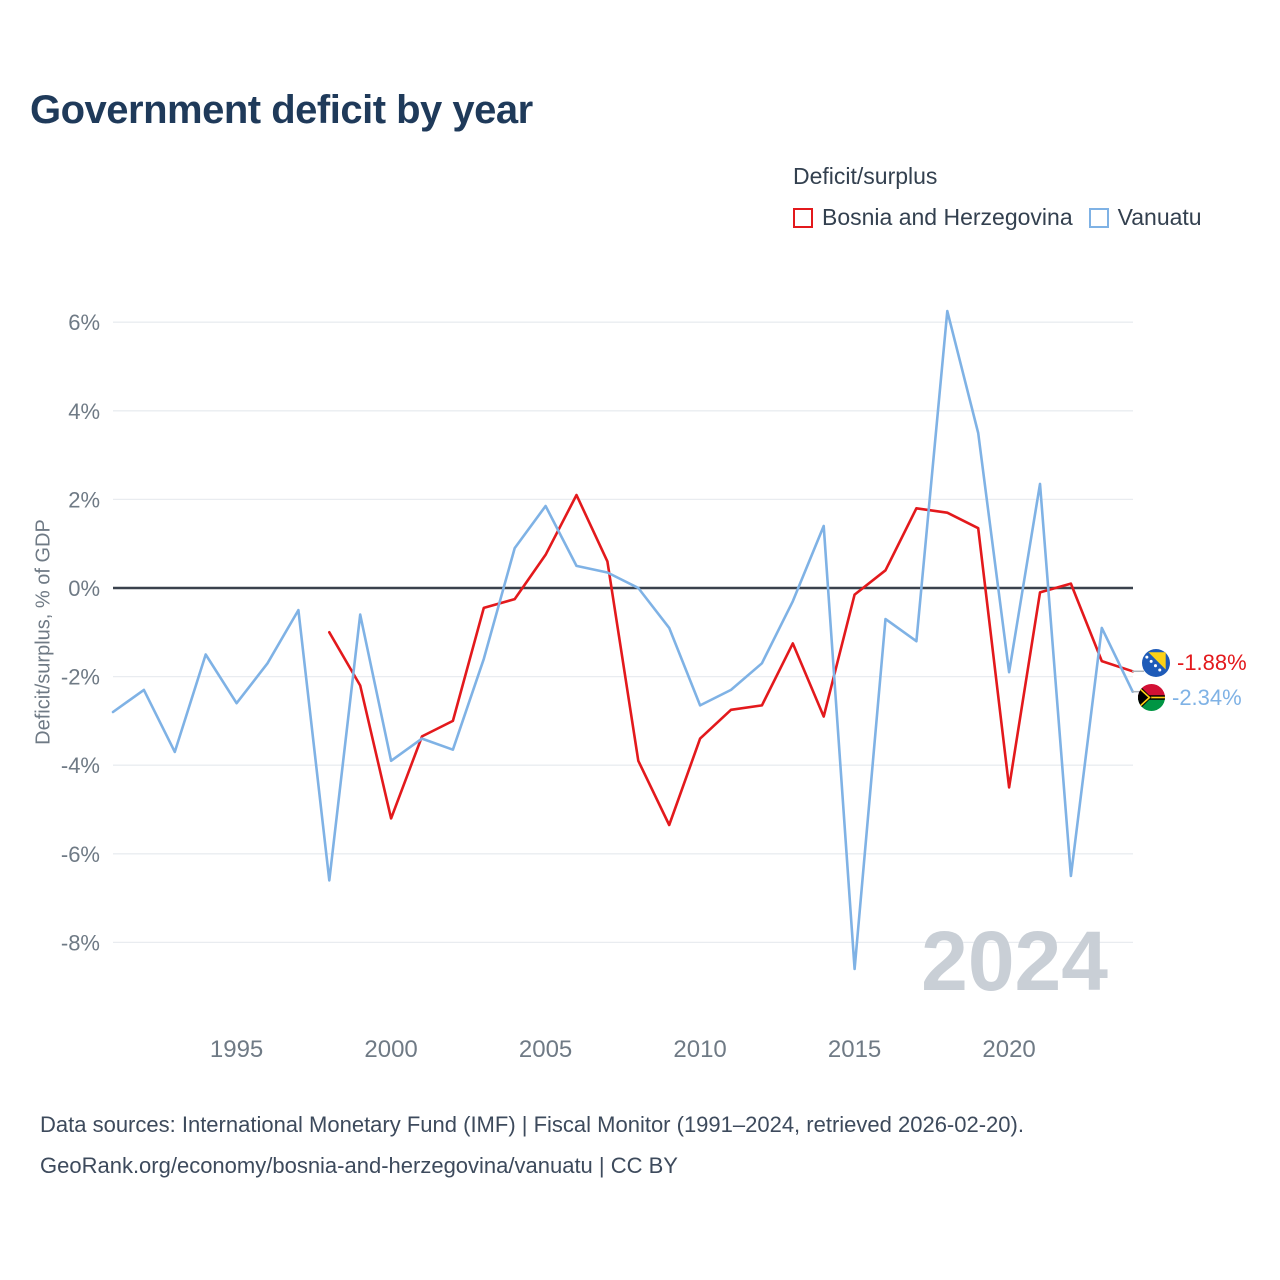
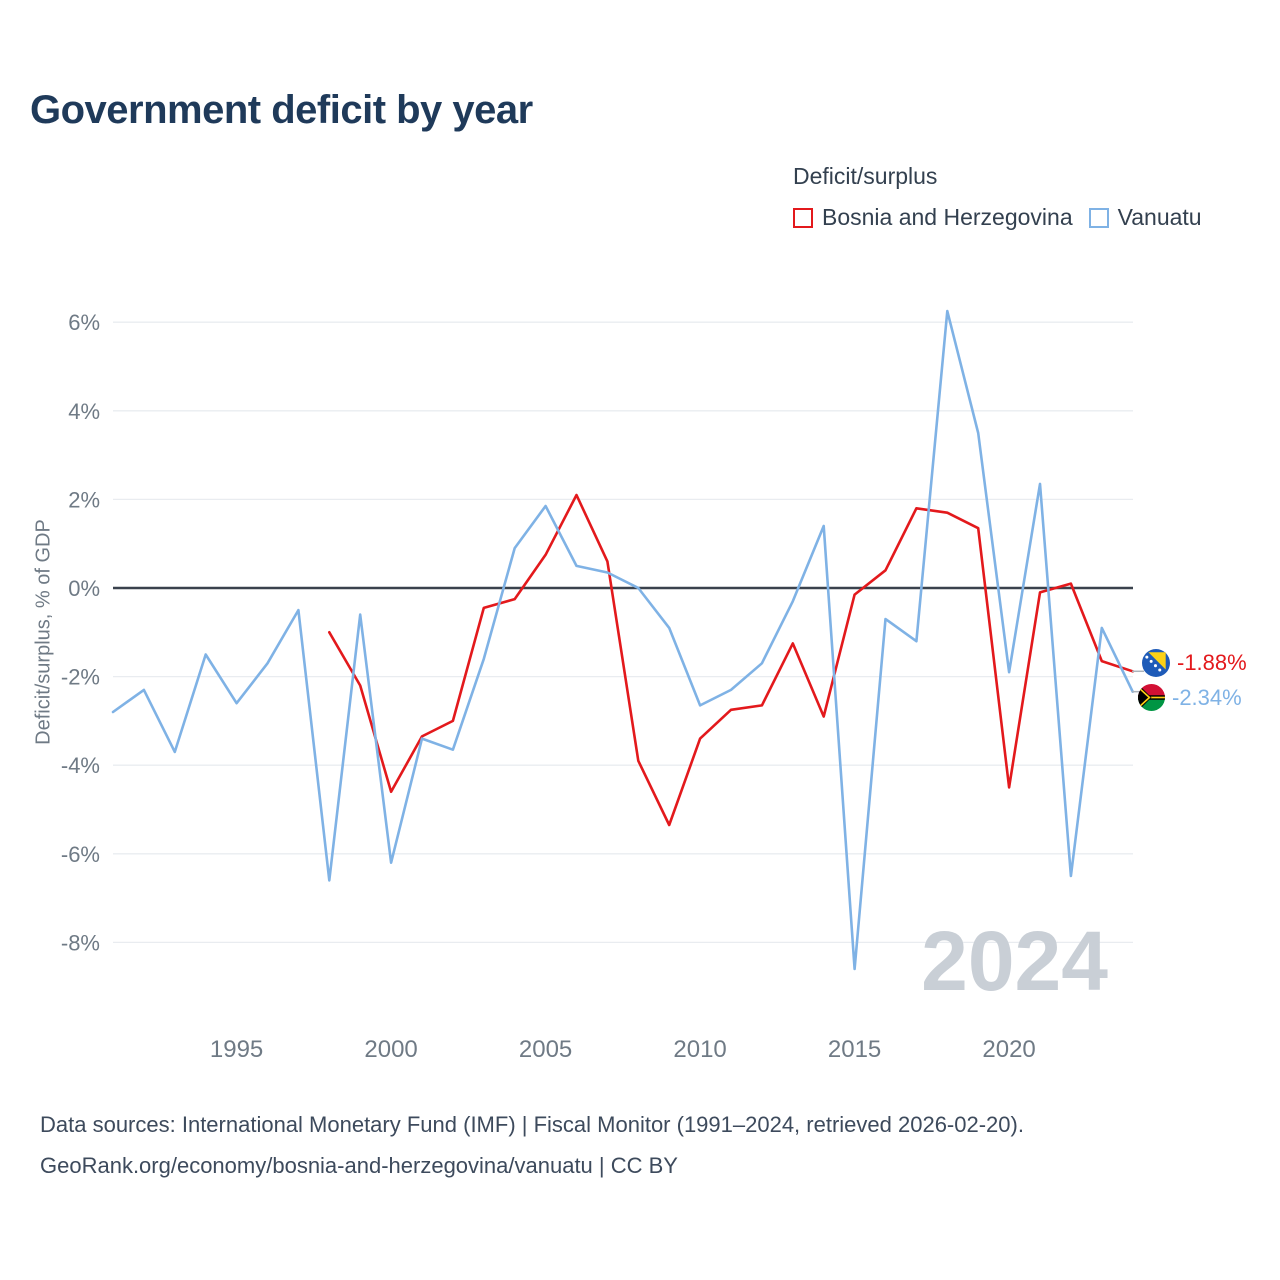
Bosnia and Herzegovina/2000: -5.2% -> -4.6%
Vanuatu/2000: -3.9% -> -6.2%
